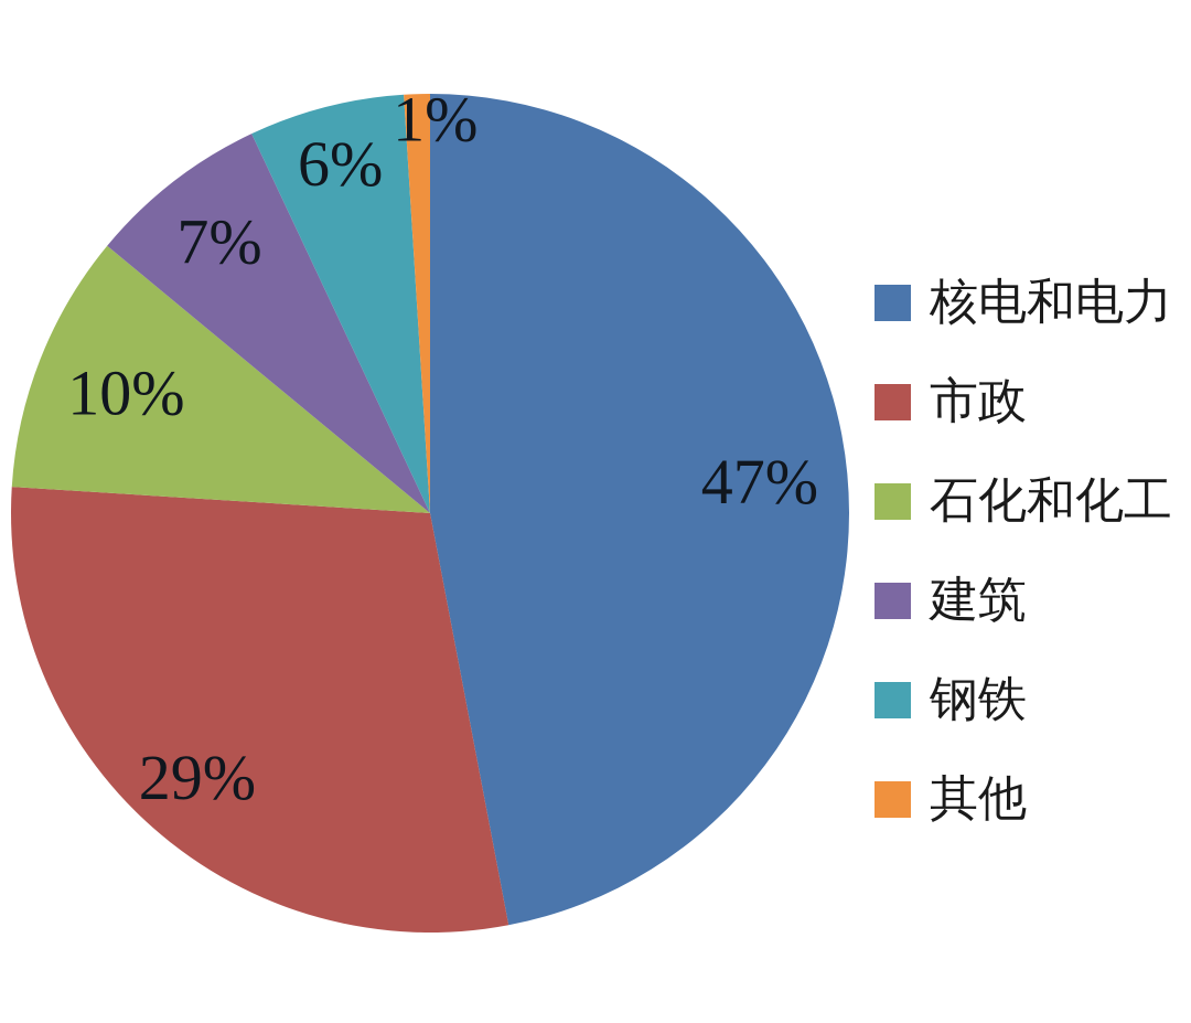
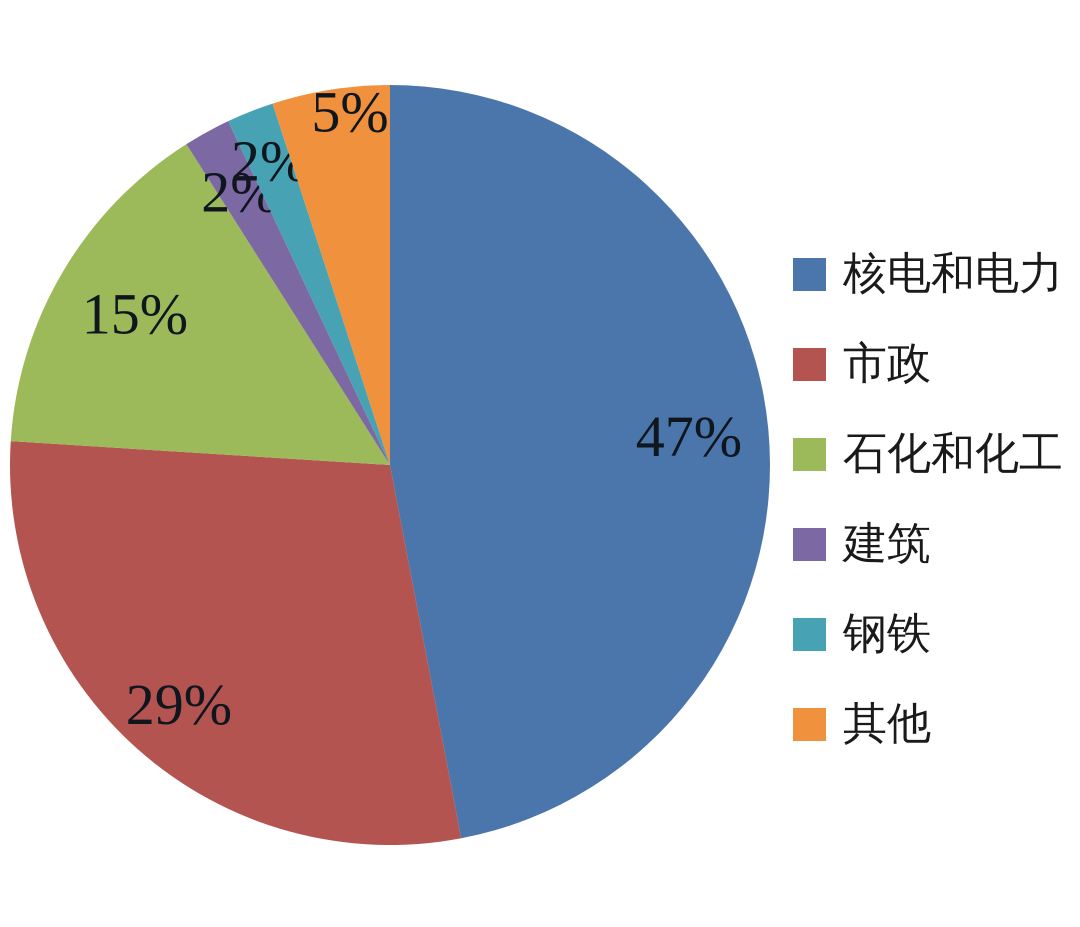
石化和化工: 10% -> 15%
建筑: 7% -> 2%
钢铁: 6% -> 2%
其他: 1% -> 5%
